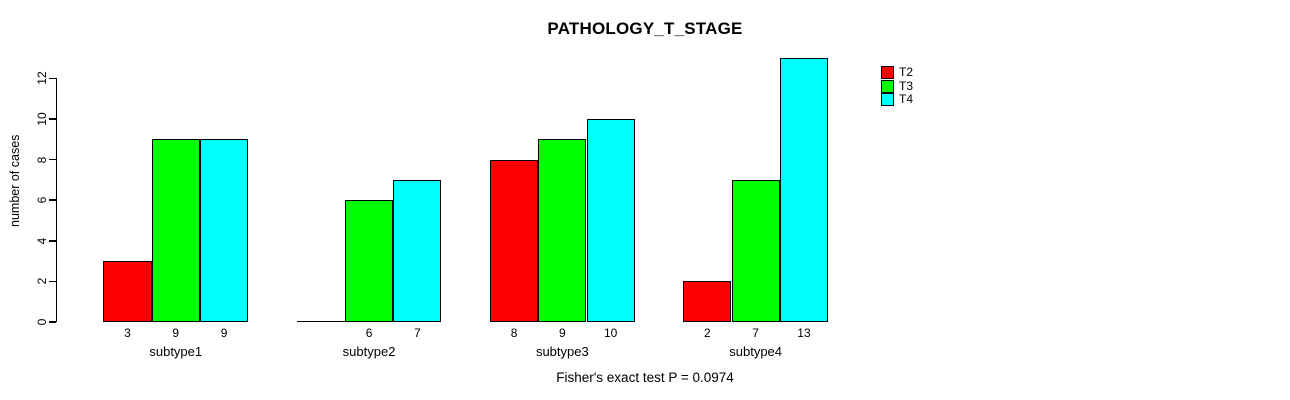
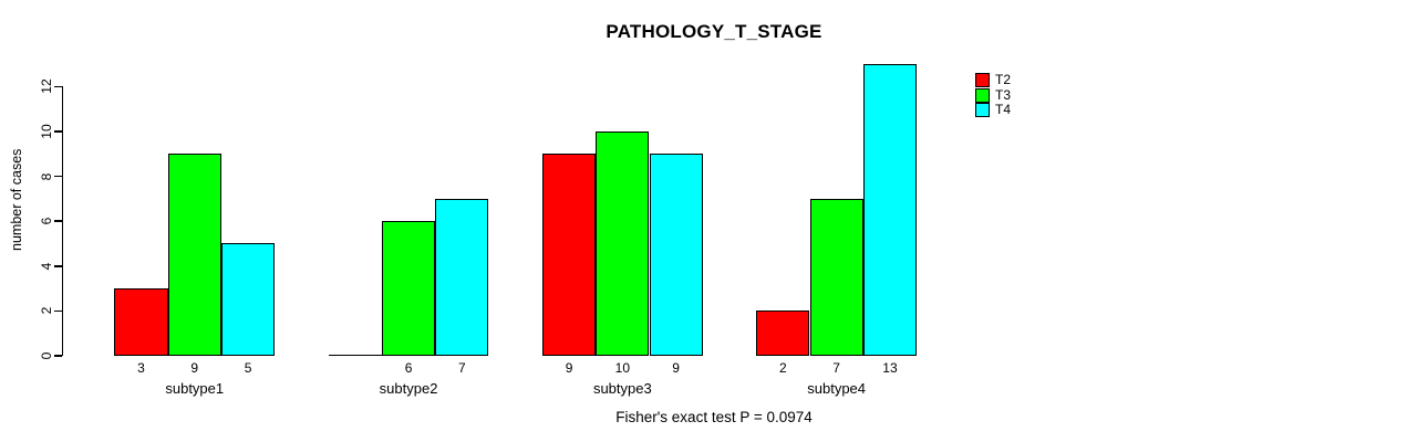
T4/subtype1: 9 -> 5
T2/subtype3: 8 -> 9
T3/subtype3: 9 -> 10
T4/subtype3: 10 -> 9
